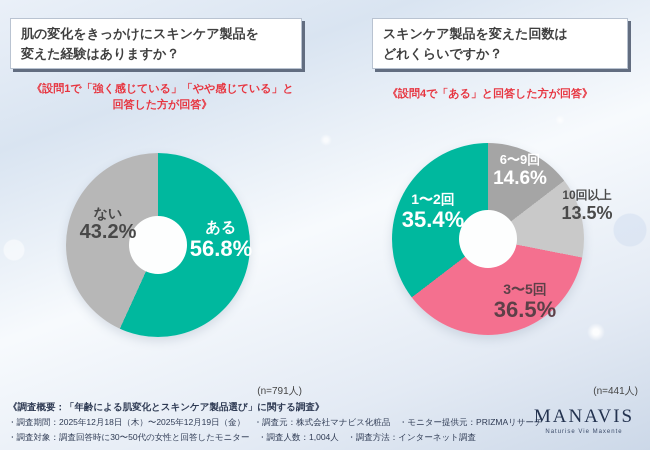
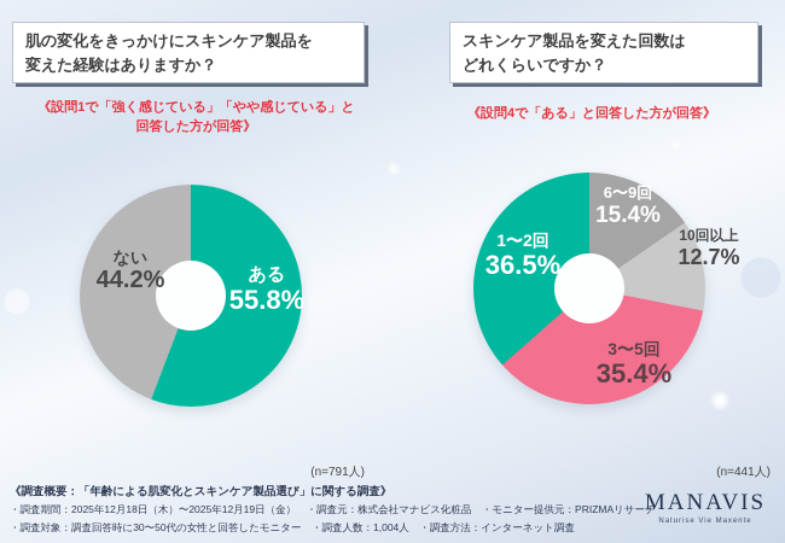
肌の変化をきっかけにスキンケア製品を変えた経験はありますか？/ある: 56.8% -> 55.8%
肌の変化をきっかけにスキンケア製品を変えた経験はありますか？/ない: 43.2% -> 44.2%
スキンケア製品を変えた回数はどれくらいですか？/6〜9回: 14.6% -> 15.4%
スキンケア製品を変えた回数はどれくらいですか？/10回以上: 13.5% -> 12.7%
スキンケア製品を変えた回数はどれくらいですか？/3〜5回: 36.5% -> 35.4%
スキンケア製品を変えた回数はどれくらいですか？/1〜2回: 35.4% -> 36.5%
